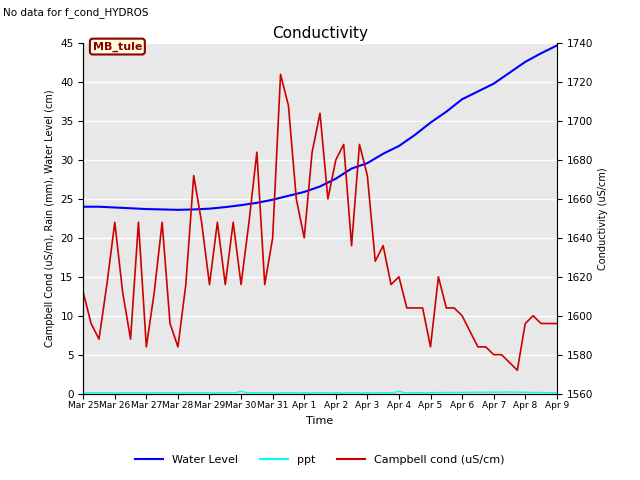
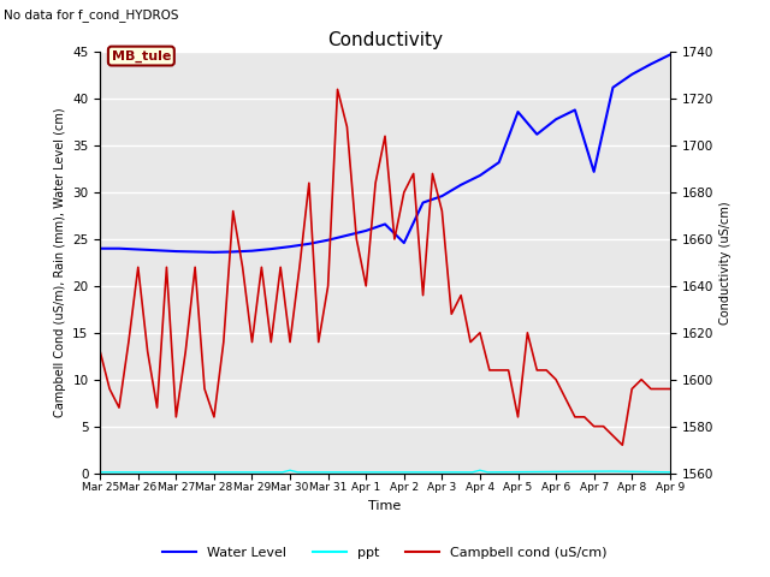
Water Level/Apr 2: 27.6 -> 24.6
Water Level/Apr 5: 34.8 -> 38.6
Water Level/Apr 7: 39.8 -> 32.2
